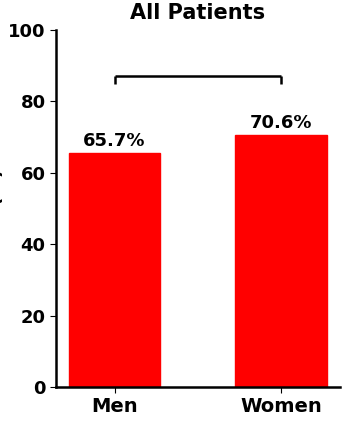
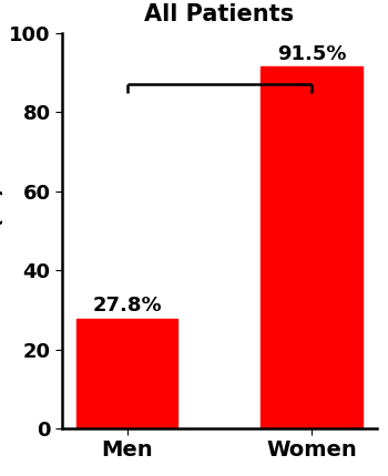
Men: 65.7% -> 27.8%
Women: 70.6% -> 91.5%
